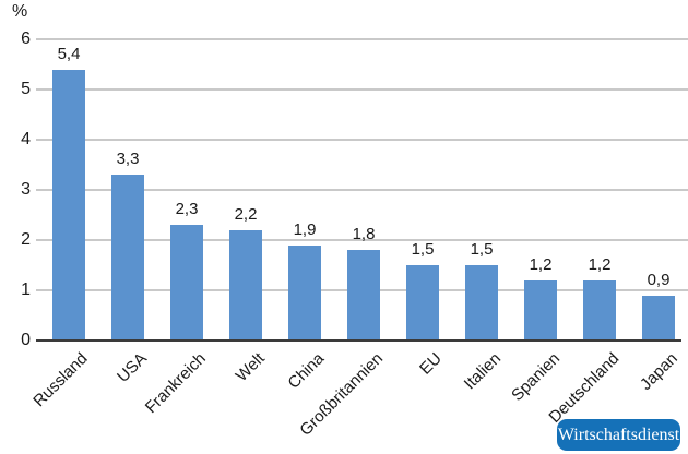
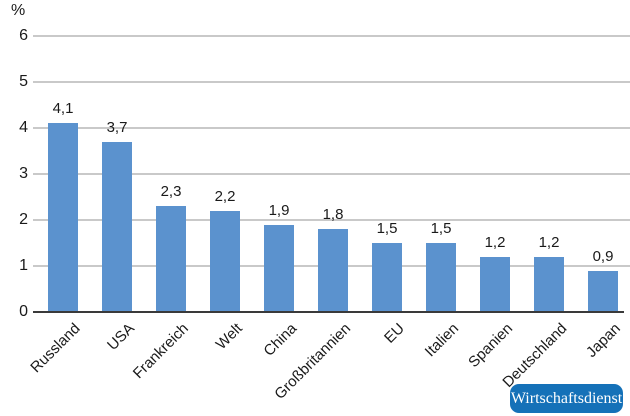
Russland: 5,4 -> 4,1
USA: 3,3 -> 3,7
